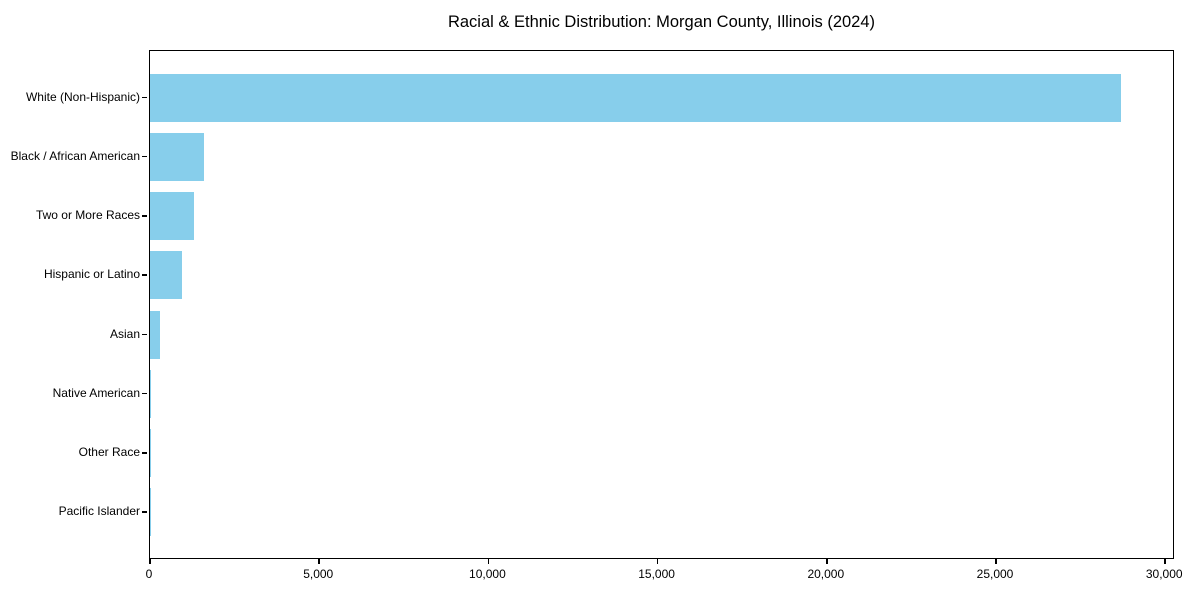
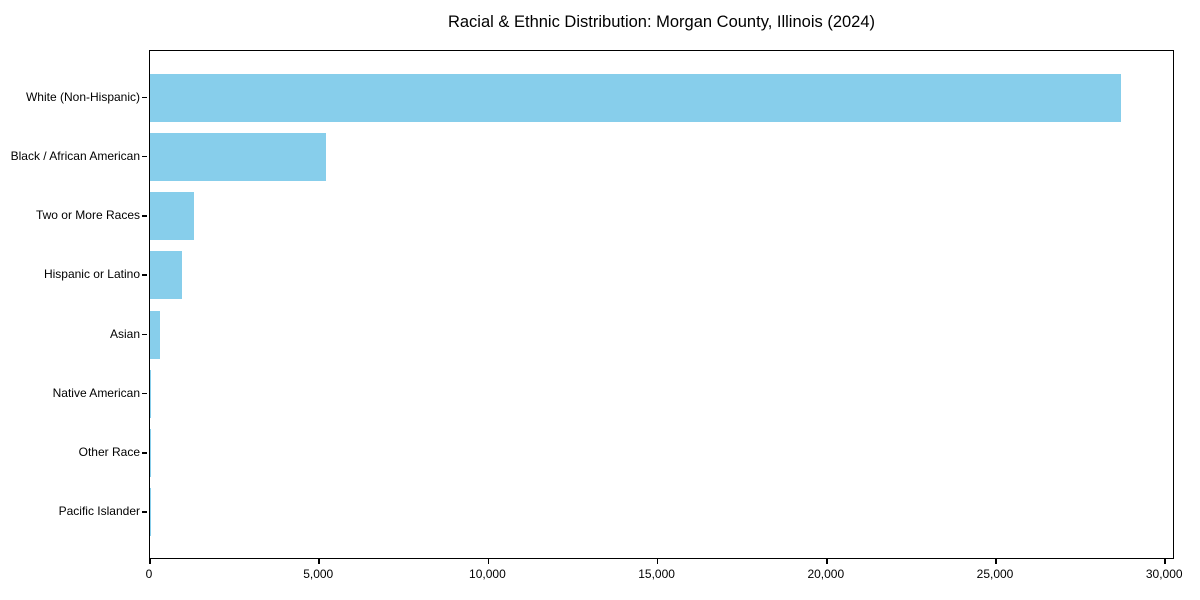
Black / African American: 1600 -> 5200
